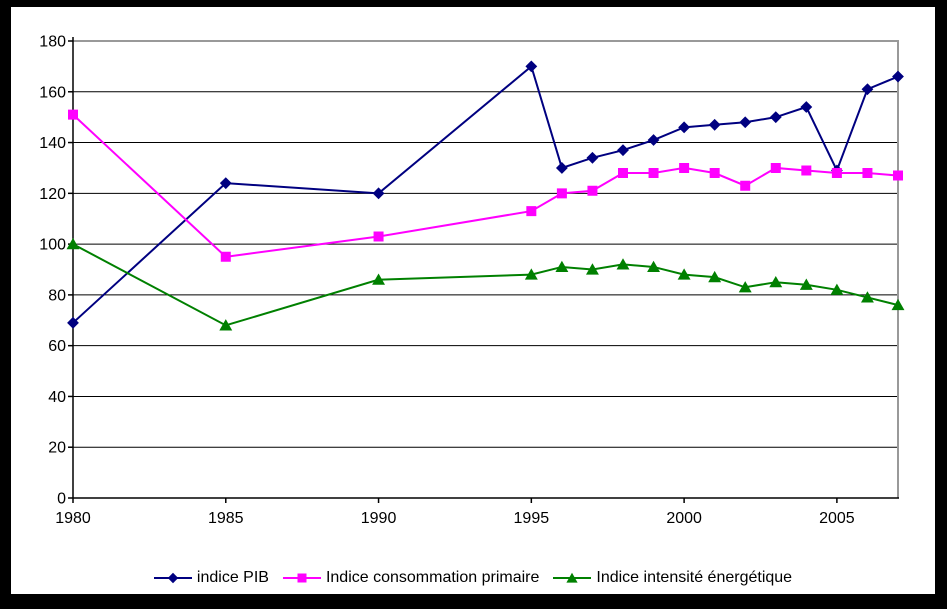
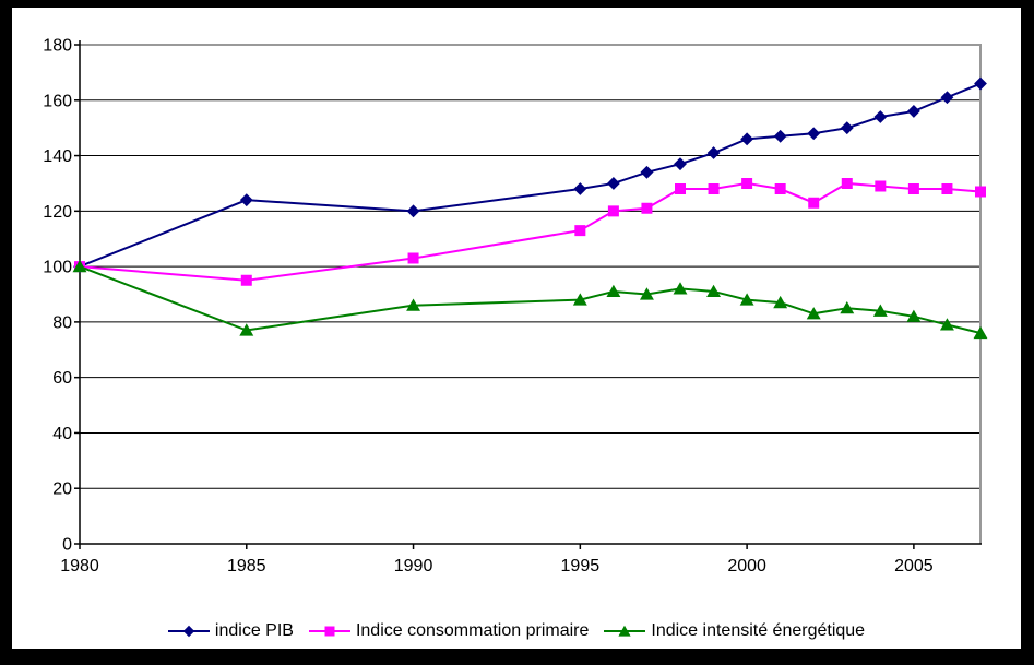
indice PIB/1980: 69 -> 100
Indice consommation primaire/1980: 151 -> 100
Indice intensité énergétique/1985: 68 -> 77
indice PIB/1995: 170 -> 128
indice PIB/2005: 129 -> 156
